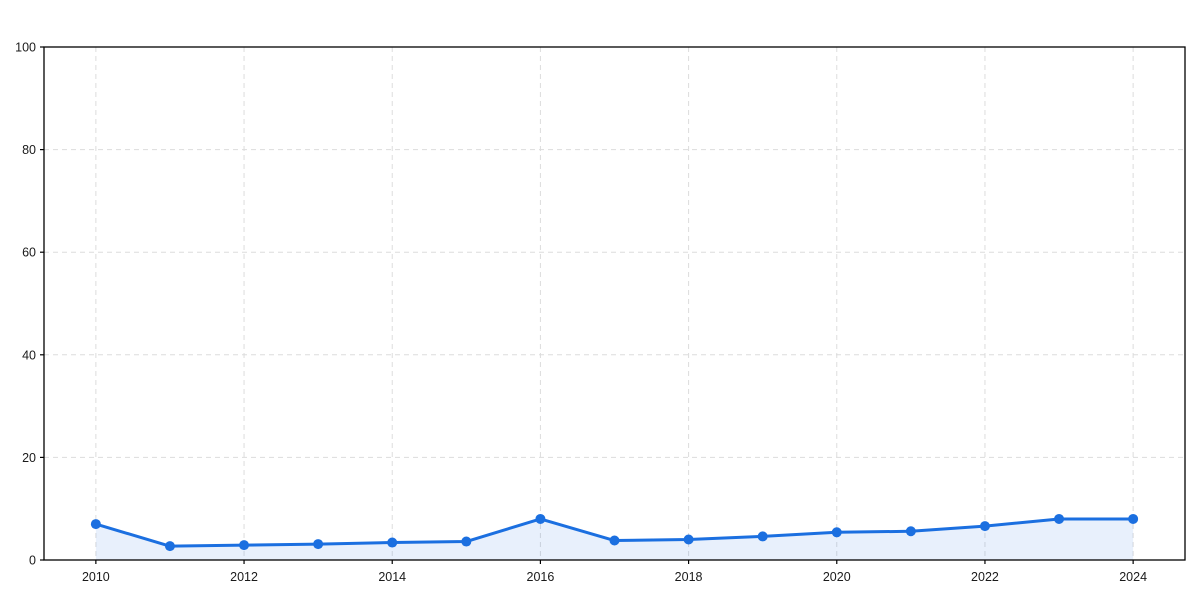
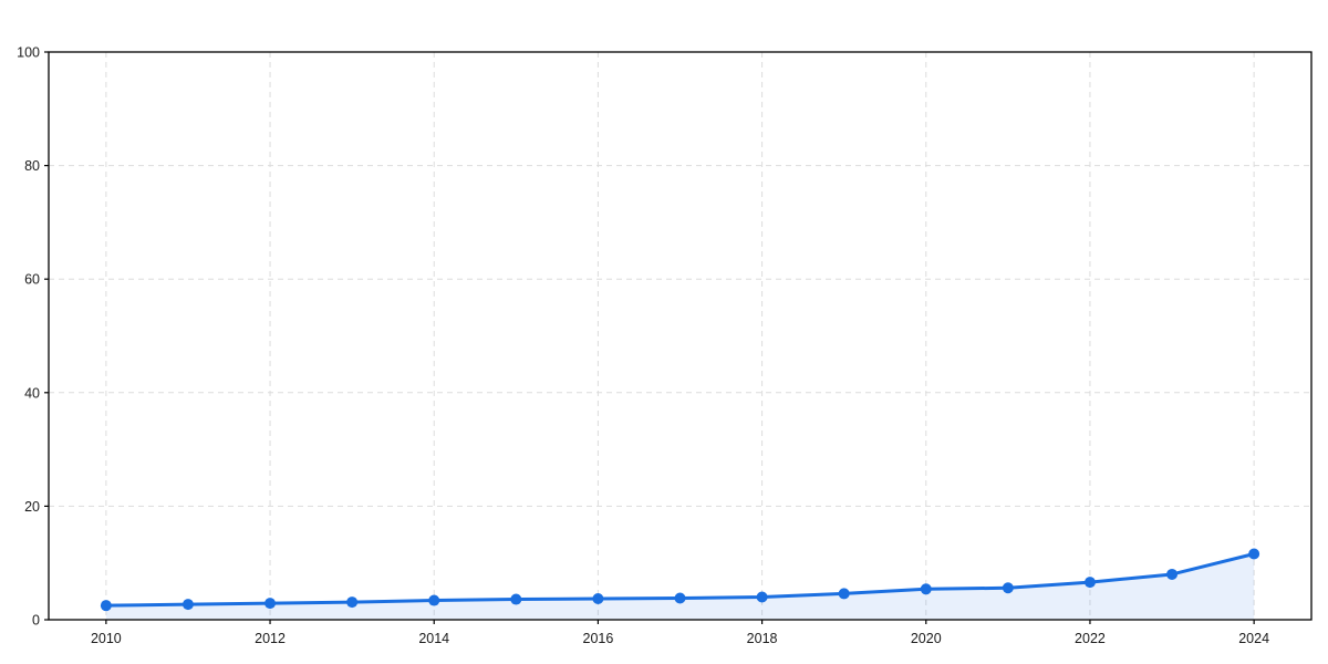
2010: 7 -> 2
2016: 8 -> 4
2024: 8 -> 12
